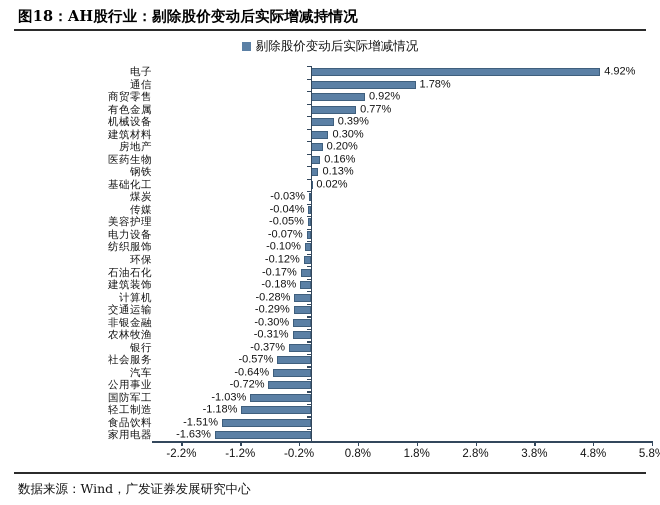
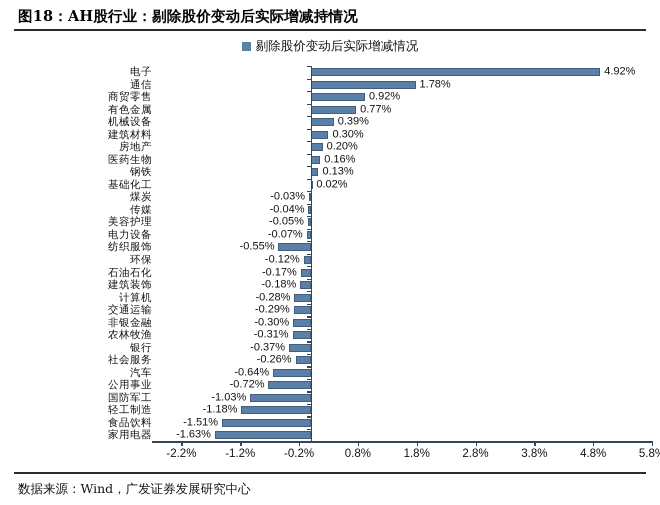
纺织服饰: -0.10% -> -0.55%
社会服务: -0.57% -> -0.26%
